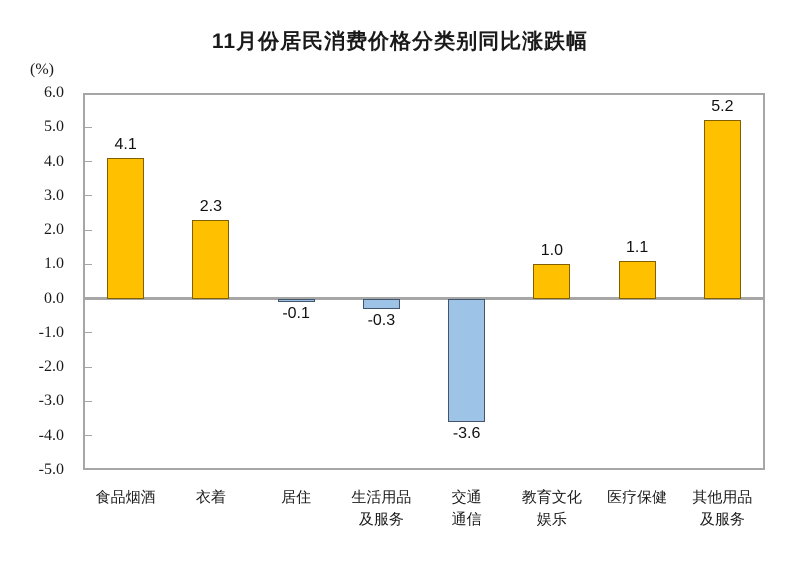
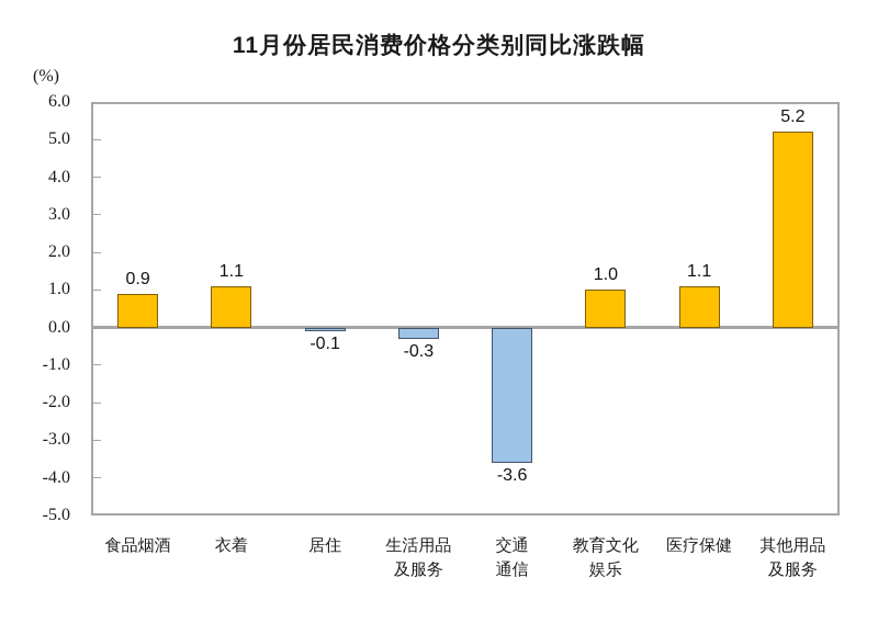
食品烟酒: 4.1 -> 0.9
衣着: 2.3 -> 1.1
